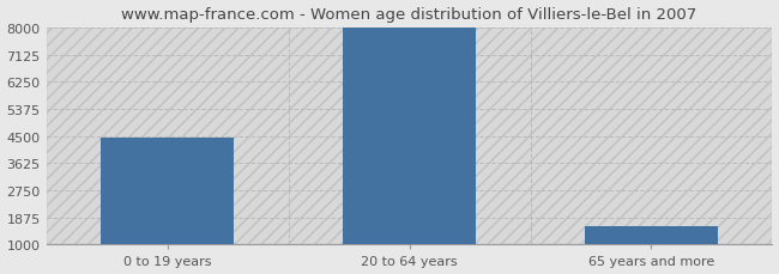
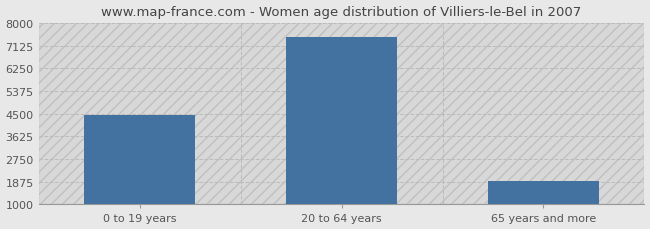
20 to 64 years: 8000 -> 7450
65 years and more: 1600 -> 1900
